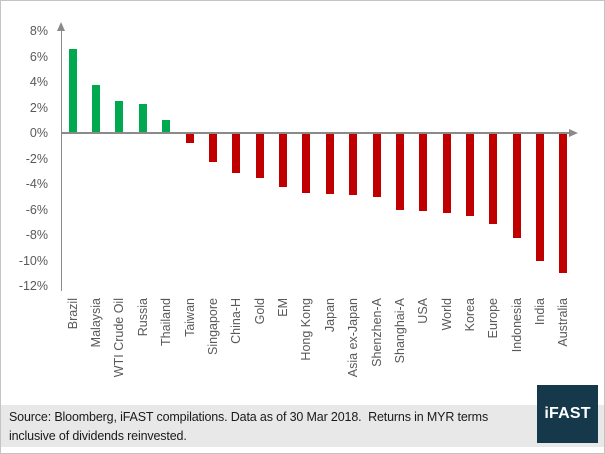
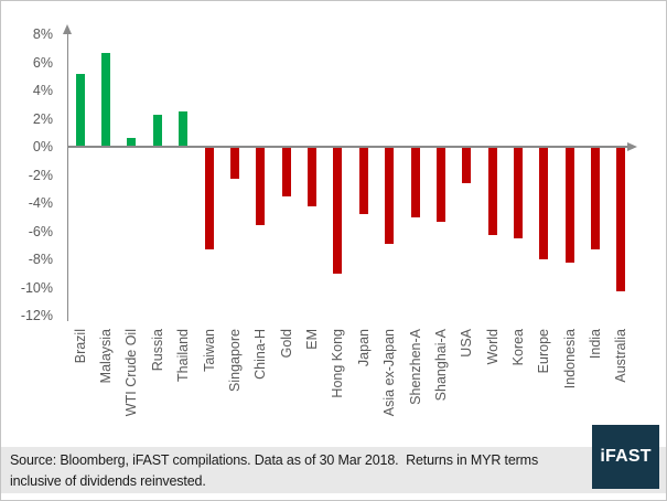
Brazil: 6.6% -> 5.2%
Malaysia: 3.8% -> 6.7%
WTI Crude Oil: 2.5% -> 0.6%
Thailand: 1.0% -> 2.5%
Taiwan: -0.8% -> -7.3%
China-H: -3.1% -> -5.6%
Hong Kong: -4.7% -> -9.0%
Asia ex-Japan: -4.9% -> -6.9%
Shanghai-A: -6.0% -> -5.3%
USA: -6.1% -> -2.6%
Europe: -7.1% -> -8.0%
India: -10.0% -> -7.3%
Australia: -11.0% -> -10.3%
